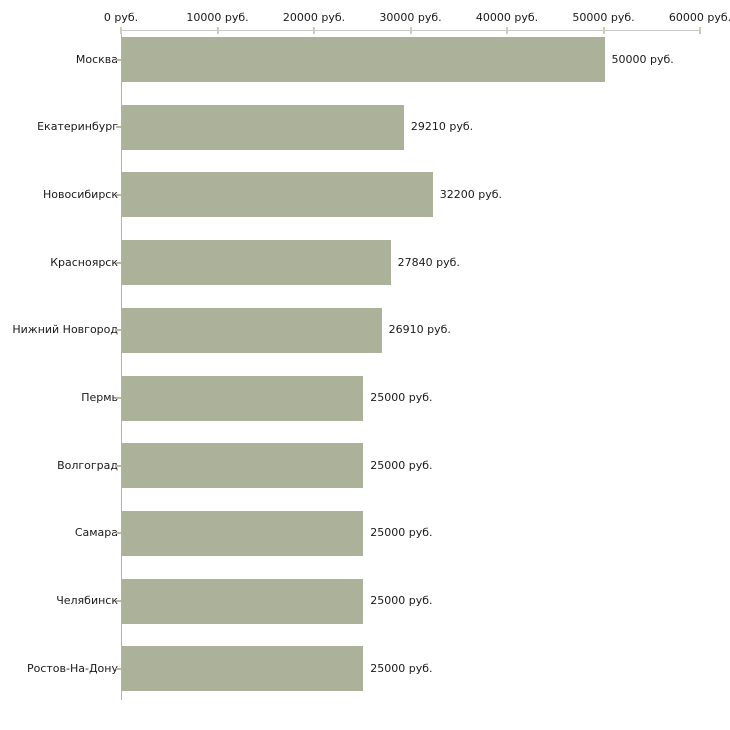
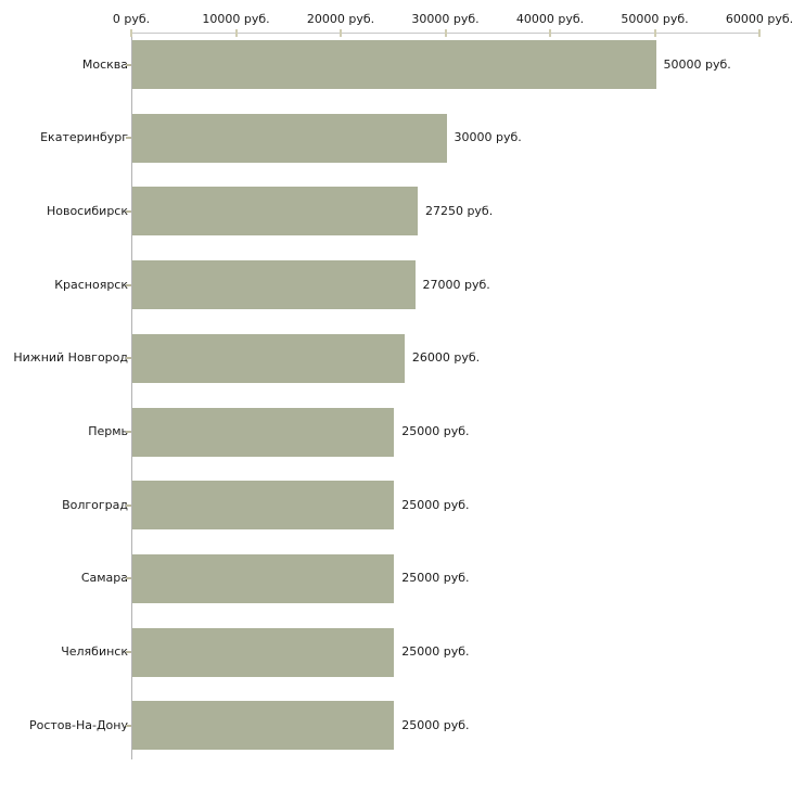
Екатеринбург: 29210 -> 30000
Новосибирск: 32200 -> 27250
Красноярск: 27840 -> 27000
Нижний Новгород: 26910 -> 26000
